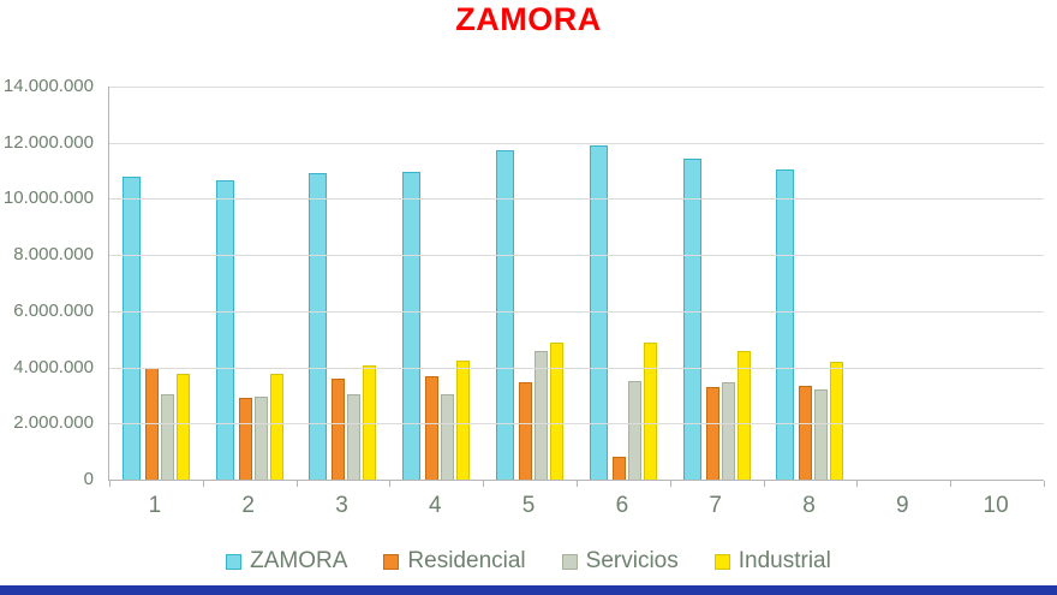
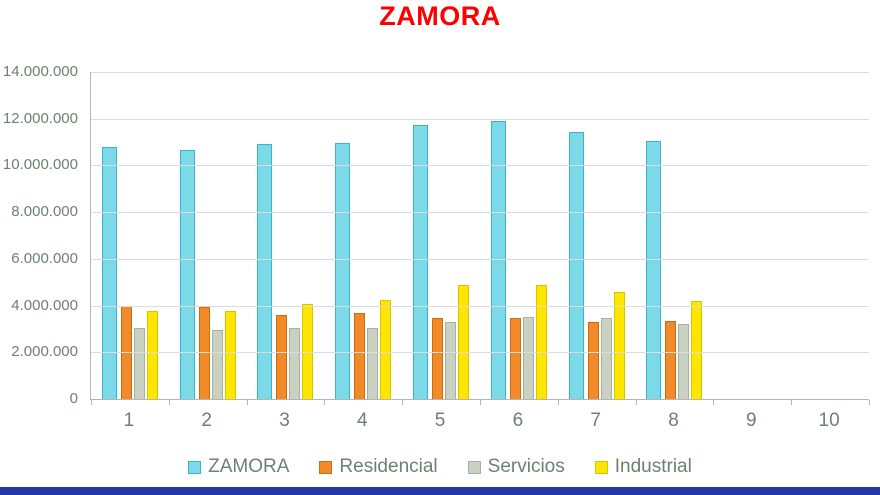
Residencial/2: 2900000 -> 4000000
Servicios/5: 4600000 -> 3300000
Residencial/6: 800000 -> 3400000
